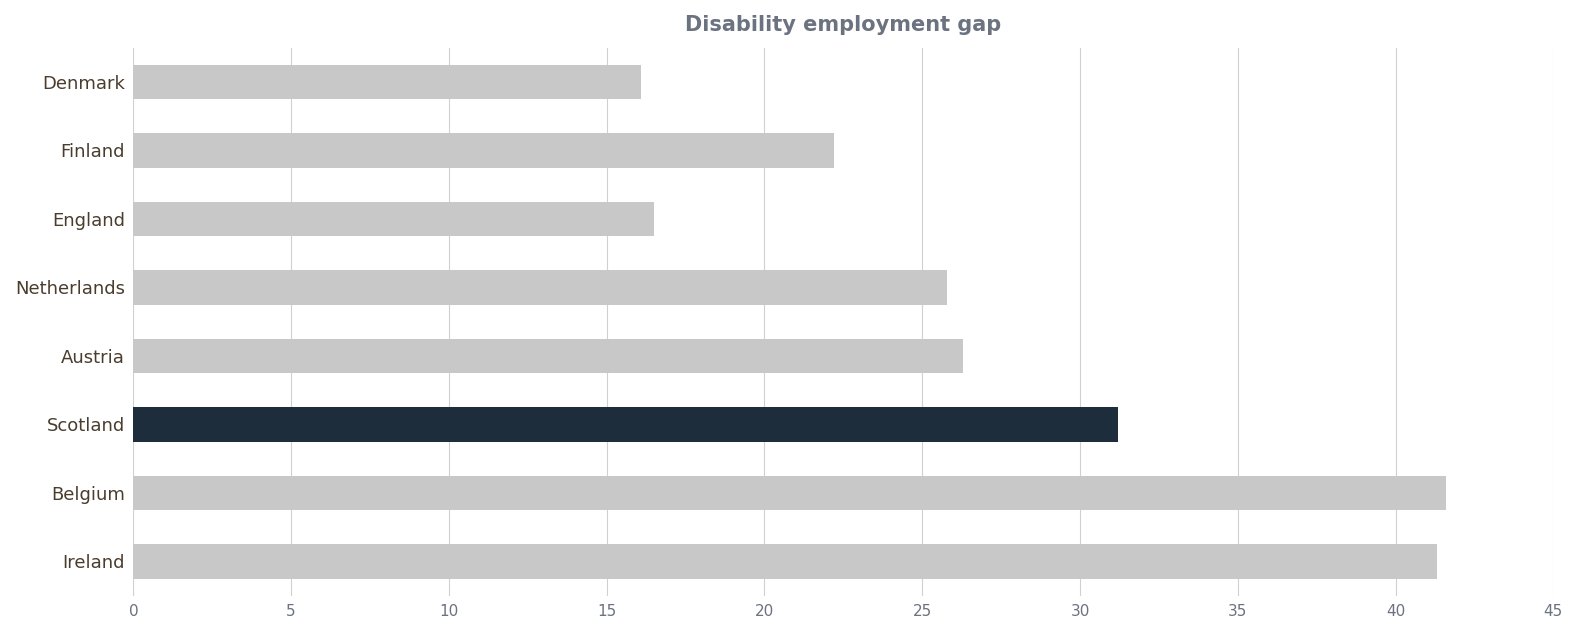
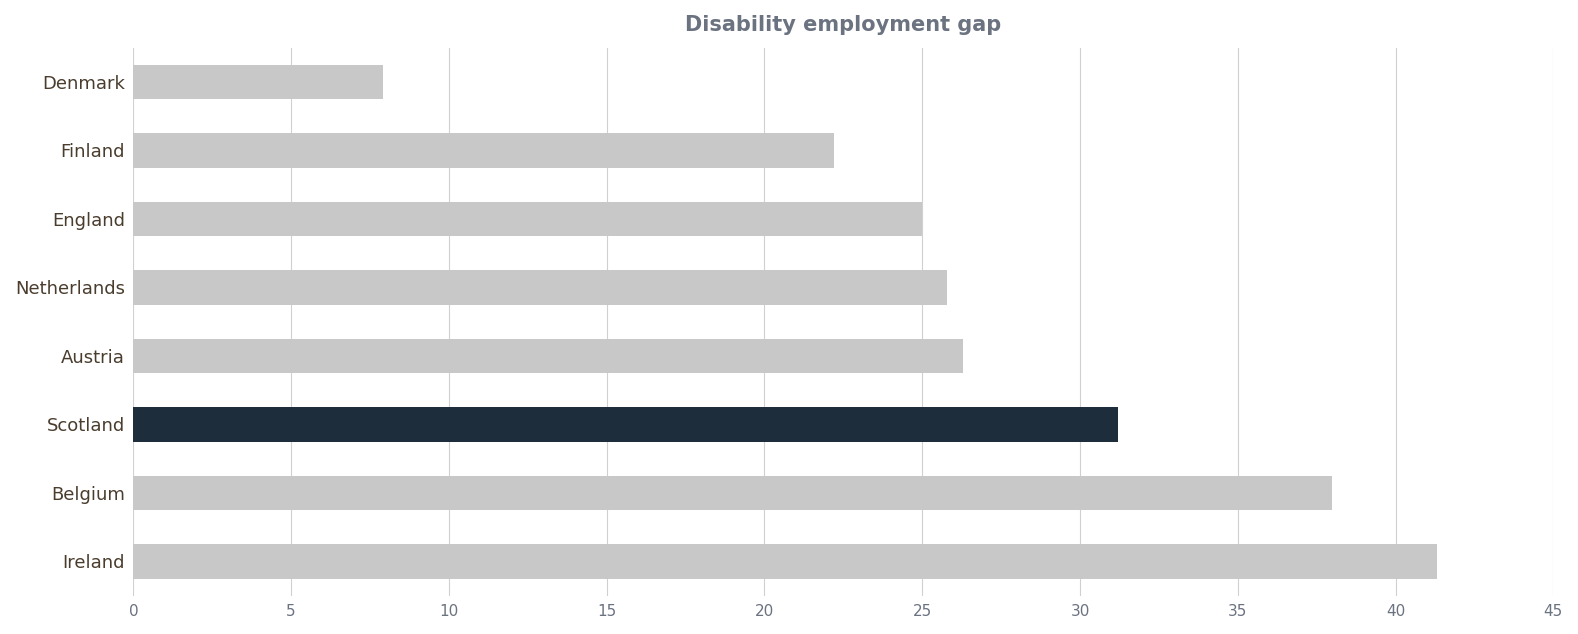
Denmark: 16.1 -> 7.9
England: 16.5 -> 25.0
Belgium: 41.6 -> 38.0
